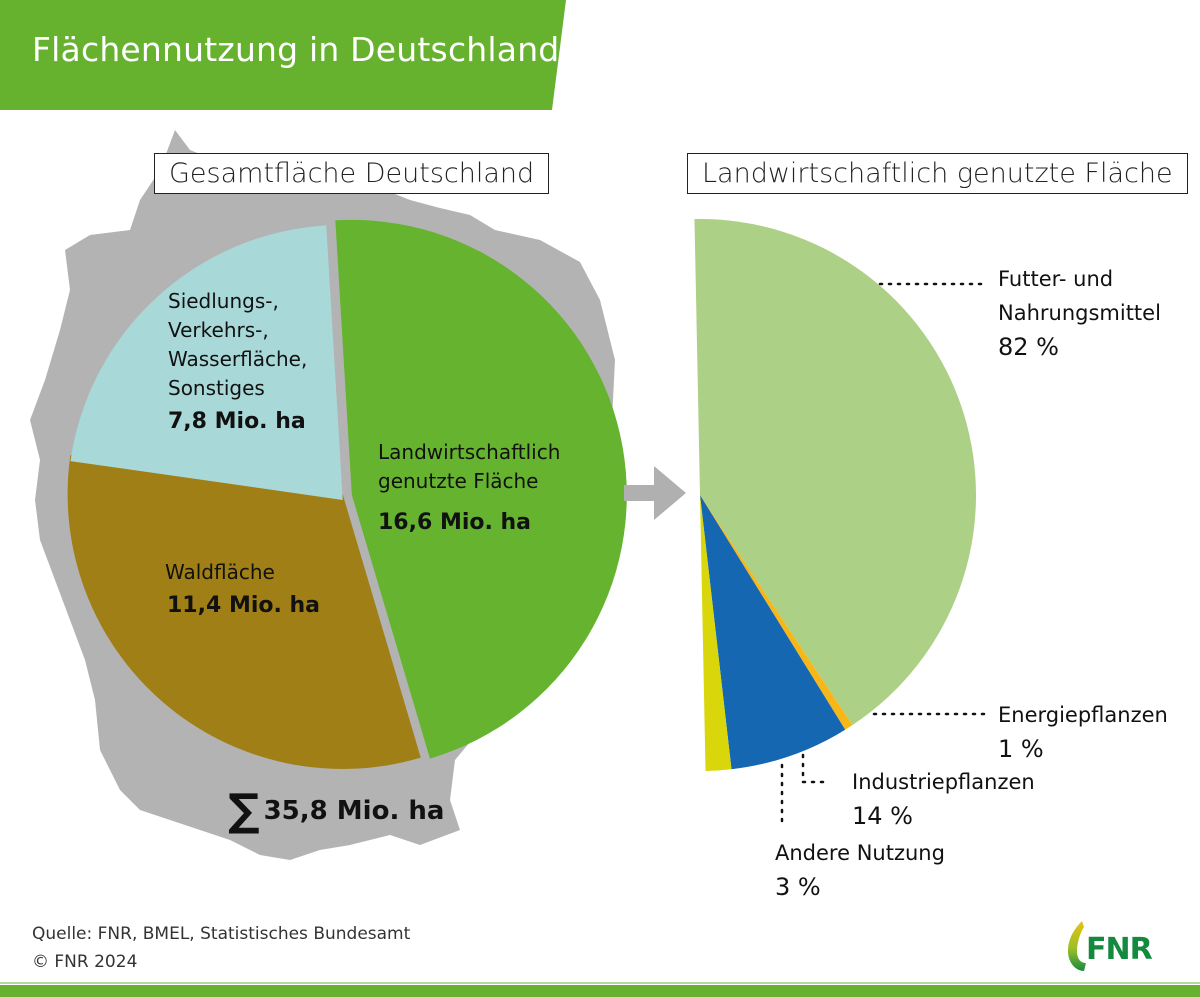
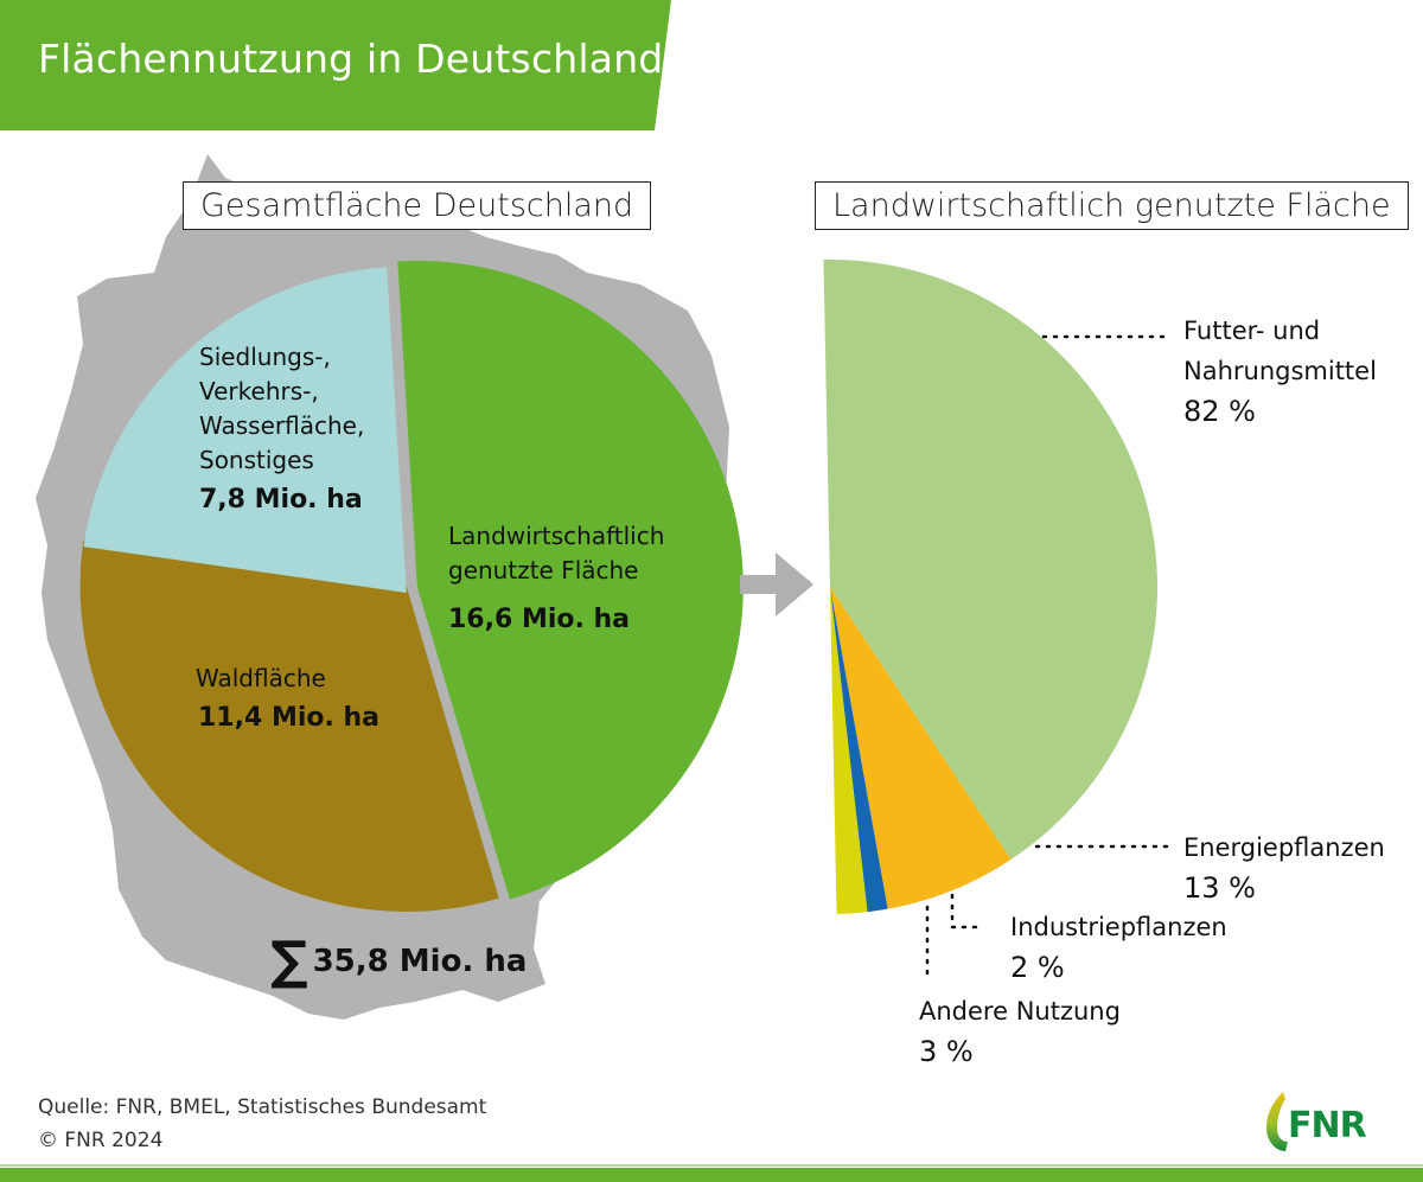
Landwirtschaftlich genutzte Fläche/Energiepflanzen: 1 -> 13
Landwirtschaftlich genutzte Fläche/Industriepflanzen: 14 -> 2
